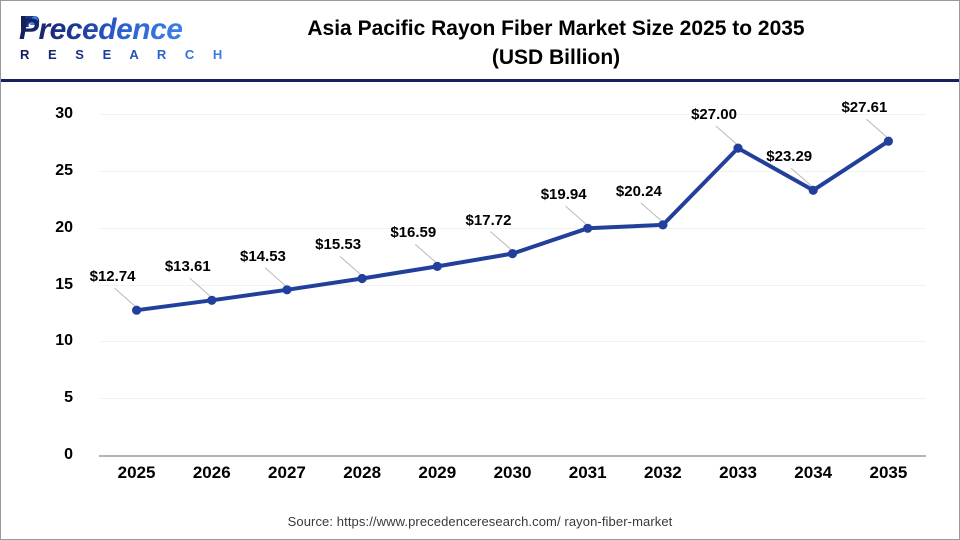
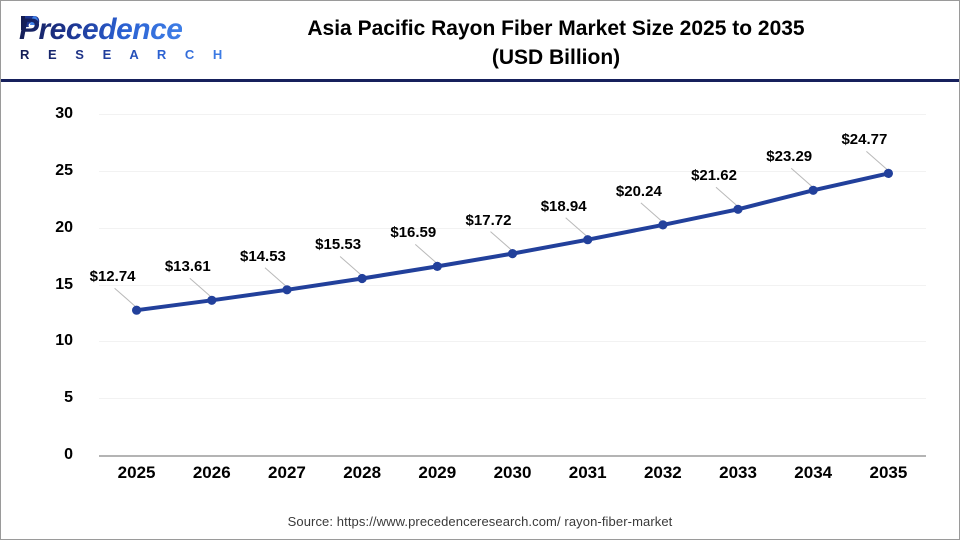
2031: $19.94 -> $18.94
2033: $27.00 -> $21.62
2035: $27.61 -> $24.77
